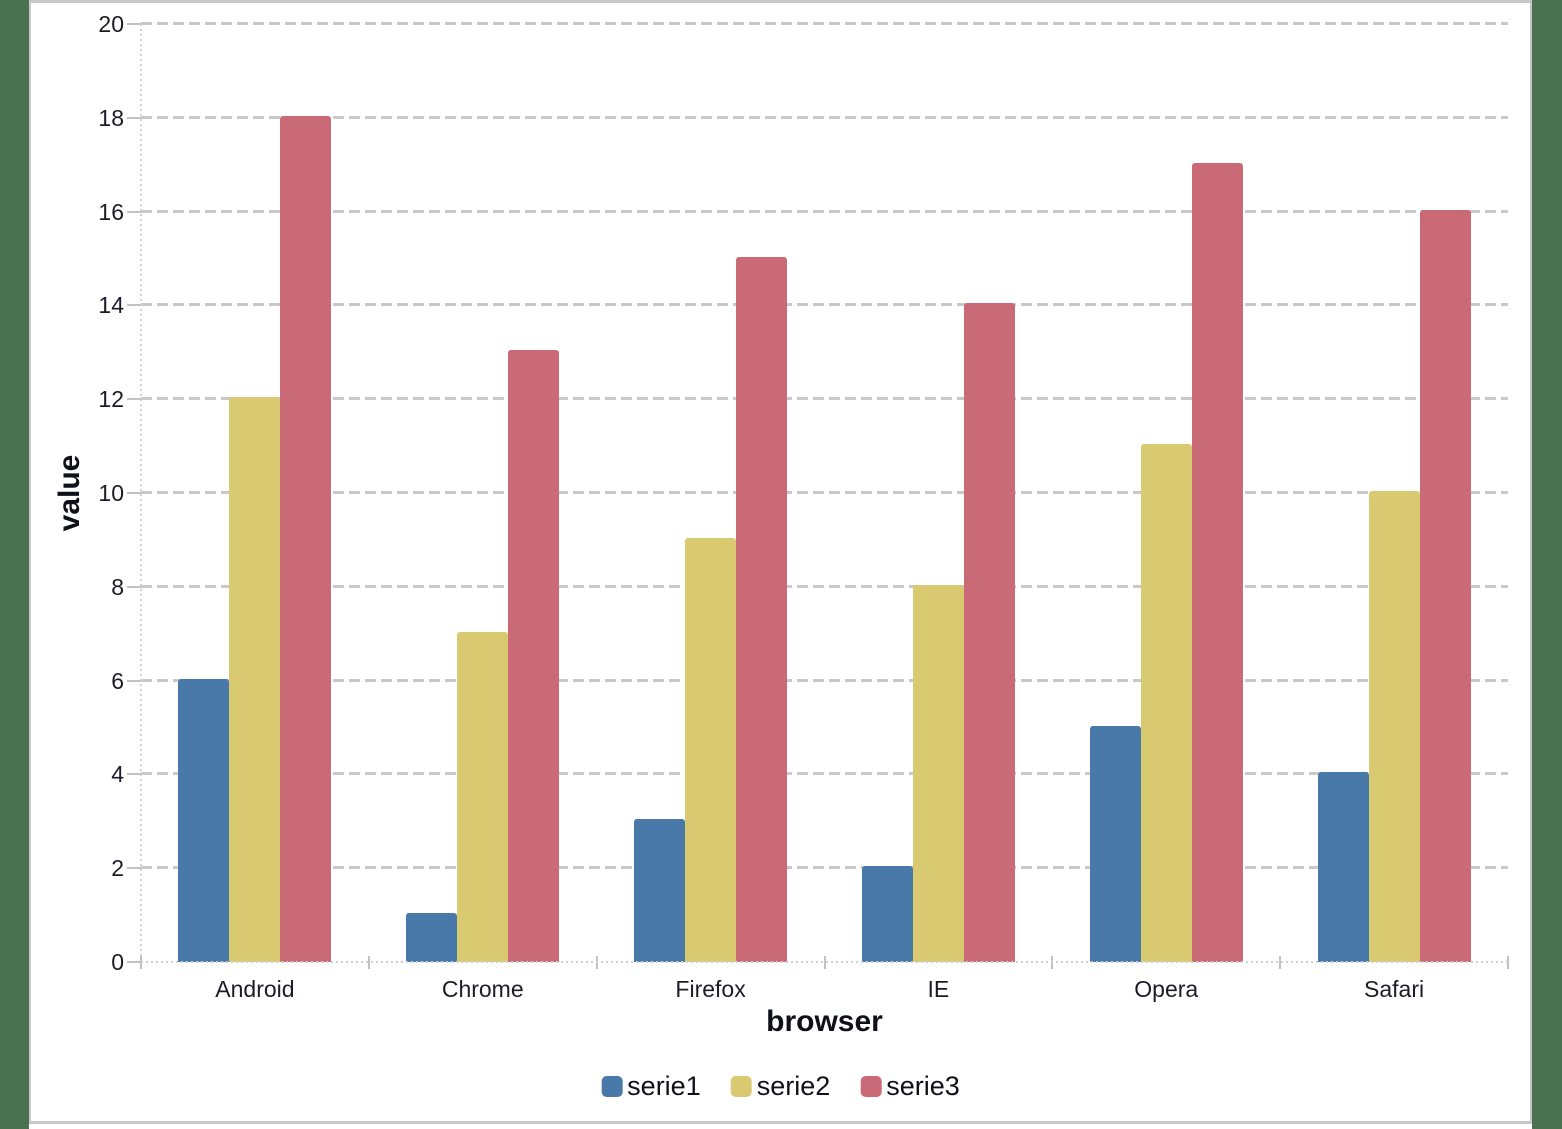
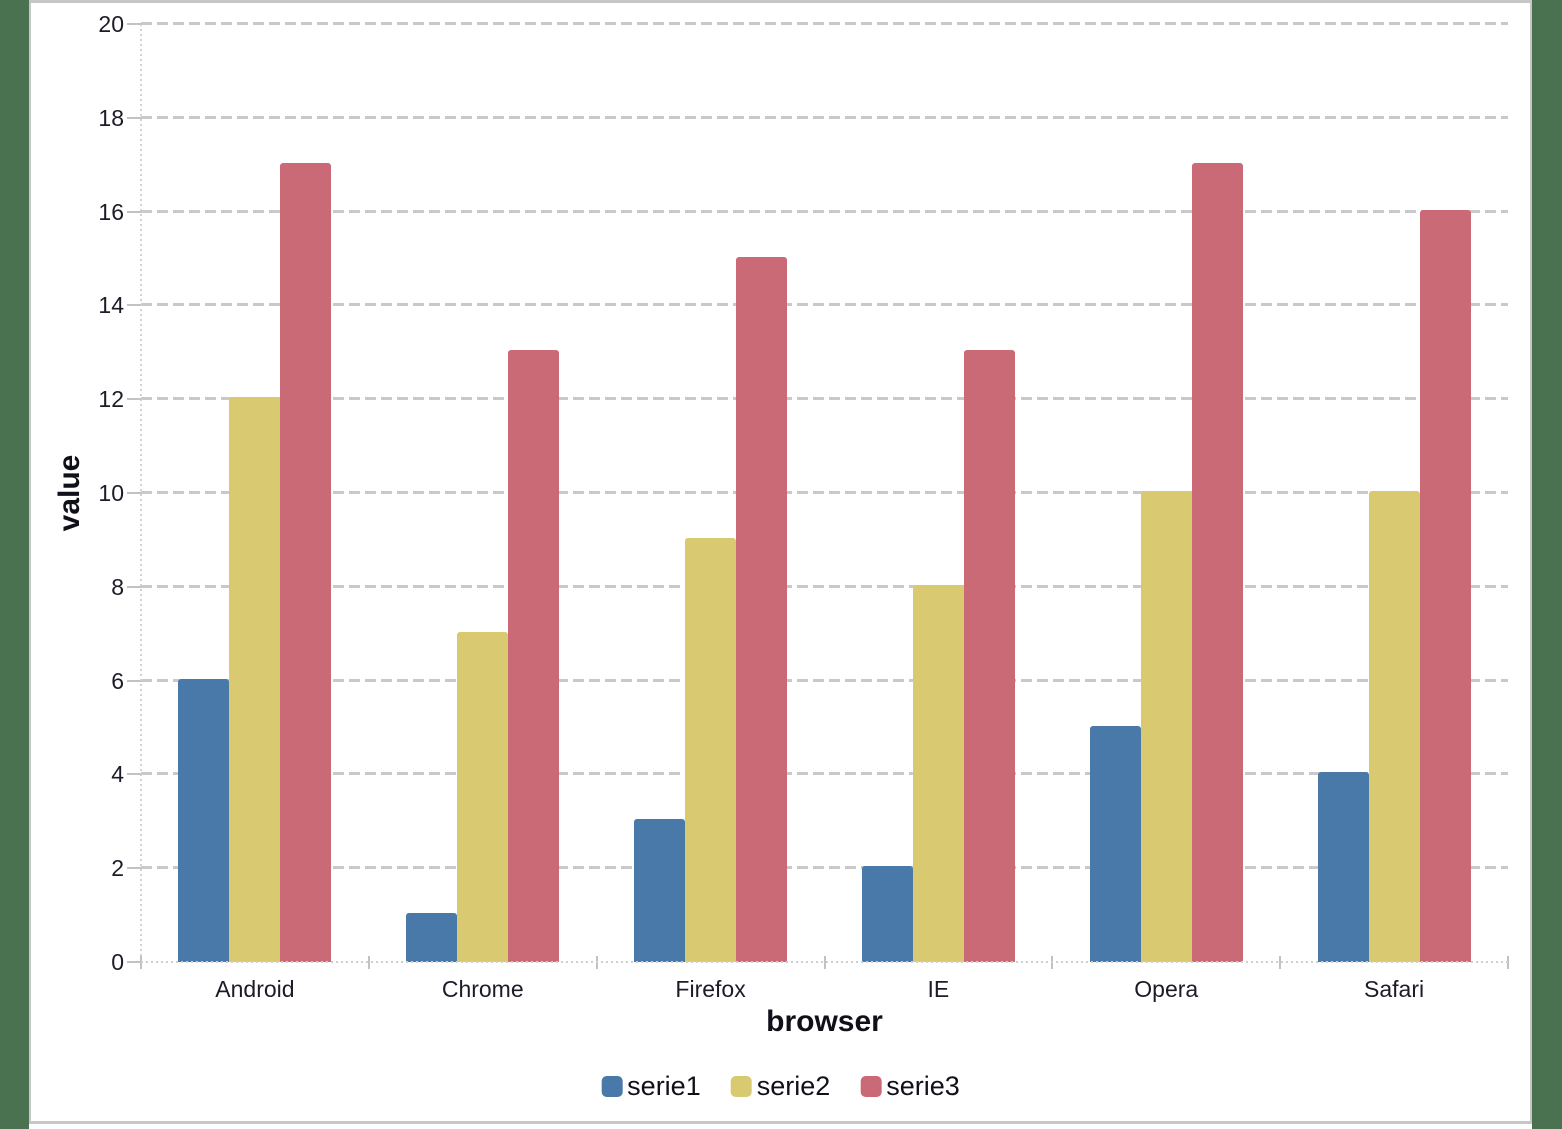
serie3/Android: 18 -> 17
serie3/IE: 14 -> 13
serie2/Opera: 11 -> 10
